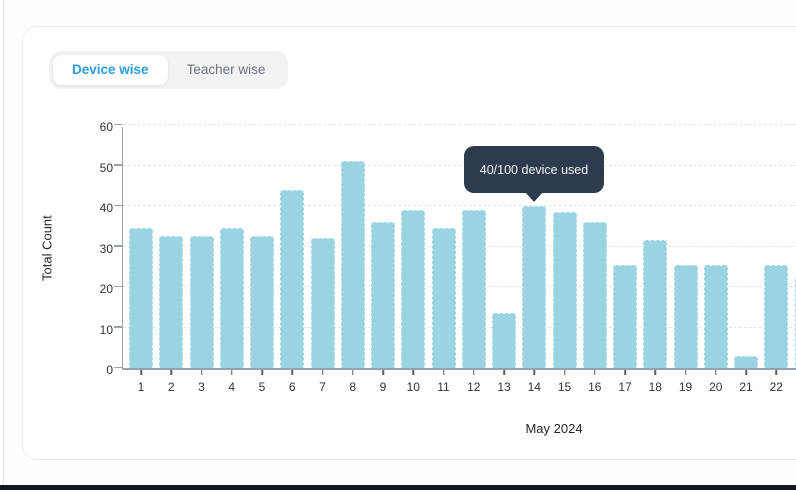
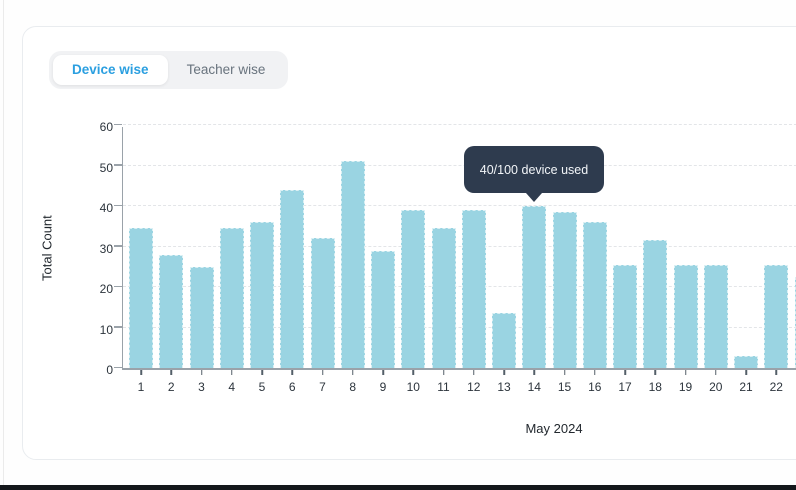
2: 32 -> 28
3: 32 -> 25
5: 32 -> 36
9: 36 -> 29
